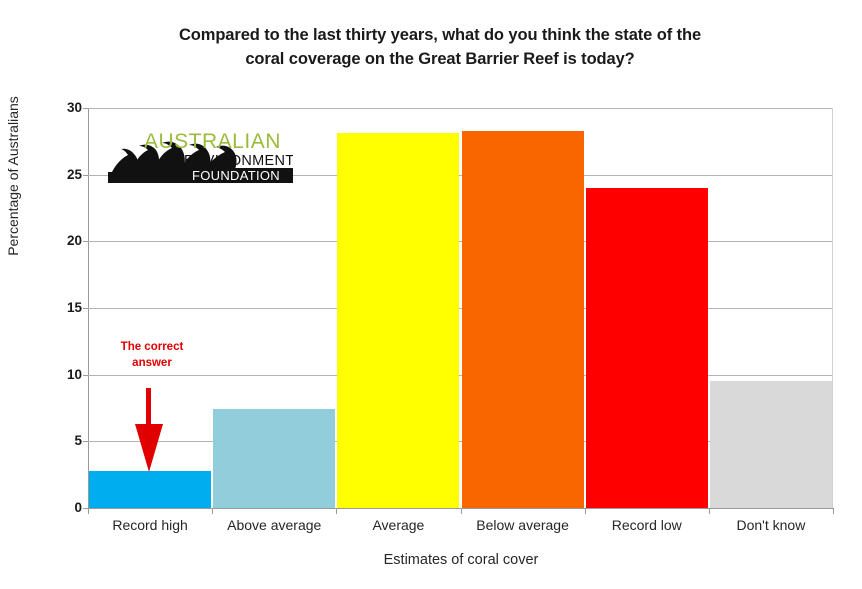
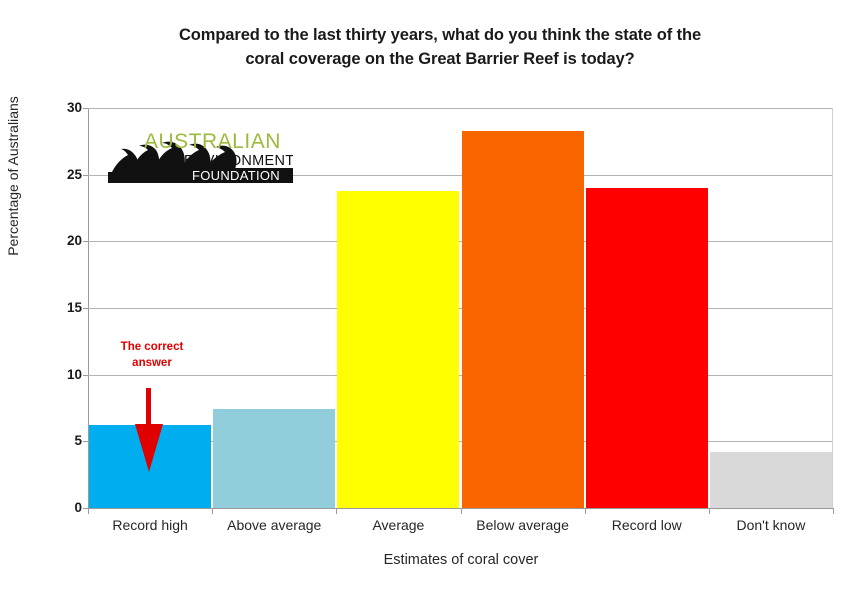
Record high: 2.8 -> 6.2
Average: 28.1 -> 23.8
Don't know: 9.5 -> 4.2
